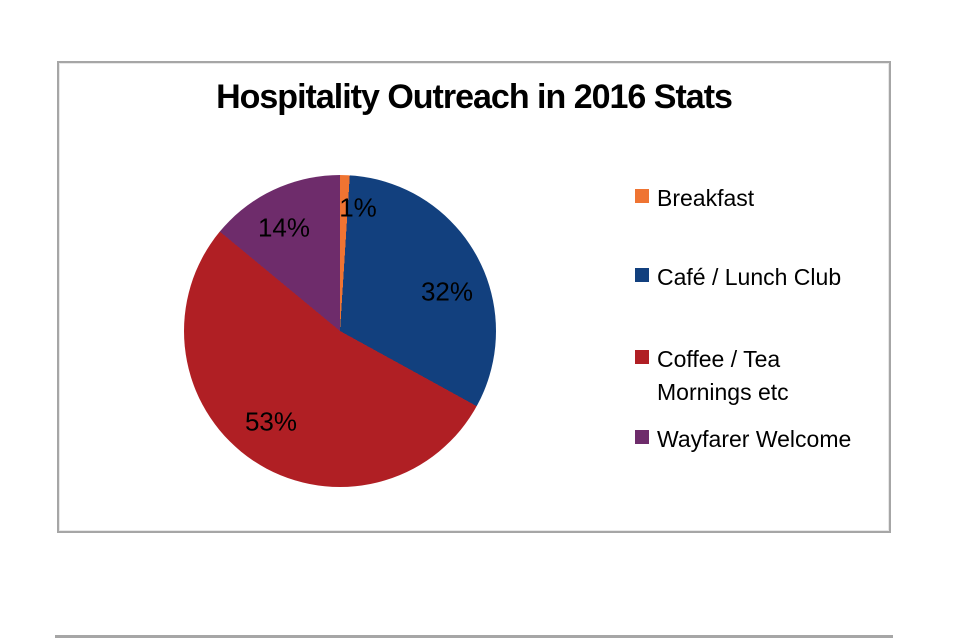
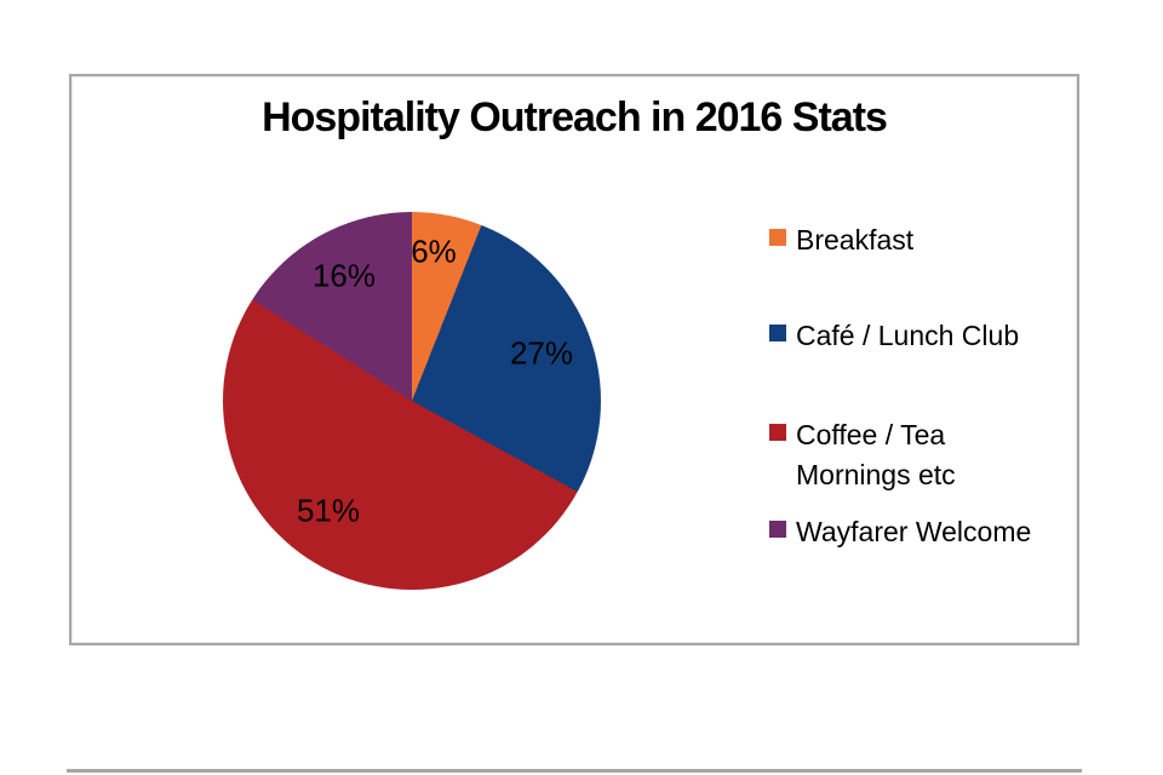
Breakfast: 1% -> 6%
Café / Lunch Club: 32% -> 27%
Coffee / Tea Mornings etc: 53% -> 51%
Wayfarer Welcome: 14% -> 16%
